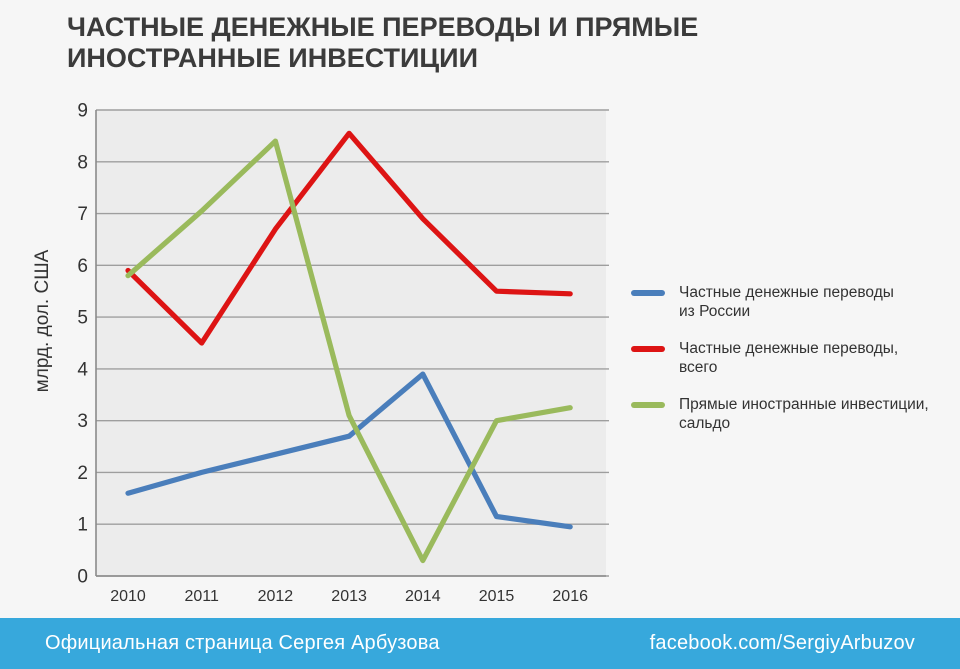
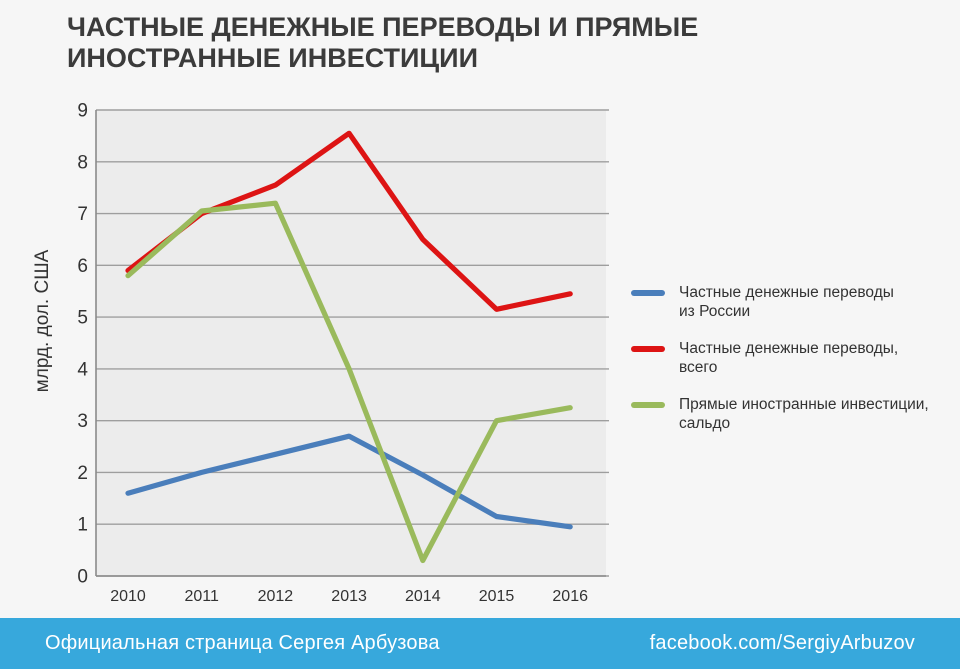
Частные денежные переводы, всего/2011: 4.5 -> 7.0
Частные денежные переводы, всего/2012: 6.7 -> 7.5
Прямые иностранные инвестиции, сальдо/2012: 8.4 -> 7.2
Прямые иностранные инвестиции, сальдо/2013: 3.1 -> 4.0
Частные денежные переводы из России/2014: 3.9 -> 1.9
Частные денежные переводы, всего/2014: 6.9 -> 6.5
Частные денежные переводы, всего/2015: 5.5 -> 5.2
